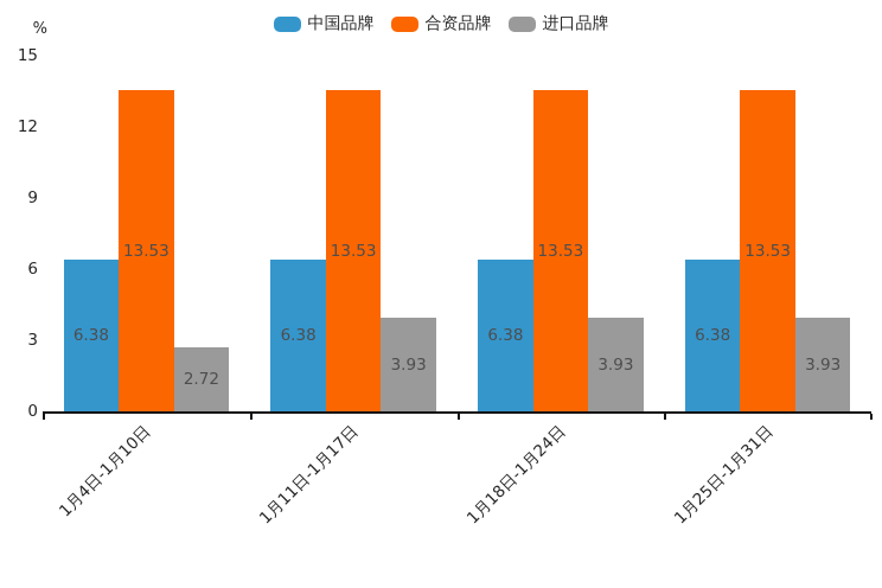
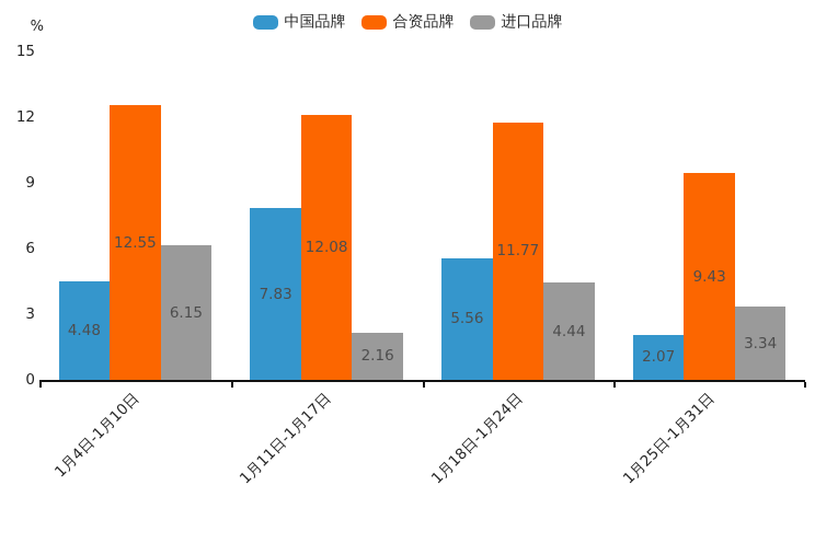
中国品牌/1月4日-1月10日: 6.38 -> 4.48
合资品牌/1月4日-1月10日: 13.53 -> 12.55
进口品牌/1月4日-1月10日: 2.72 -> 6.15
中国品牌/1月11日-1月17日: 6.38 -> 7.83
合资品牌/1月11日-1月17日: 13.53 -> 12.08
进口品牌/1月11日-1月17日: 3.93 -> 2.16
中国品牌/1月18日-1月24日: 6.38 -> 5.56
合资品牌/1月18日-1月24日: 13.53 -> 11.77
进口品牌/1月18日-1月24日: 3.93 -> 4.44
中国品牌/1月25日-1月31日: 6.38 -> 2.07
合资品牌/1月25日-1月31日: 13.53 -> 9.43
进口品牌/1月25日-1月31日: 3.93 -> 3.34
